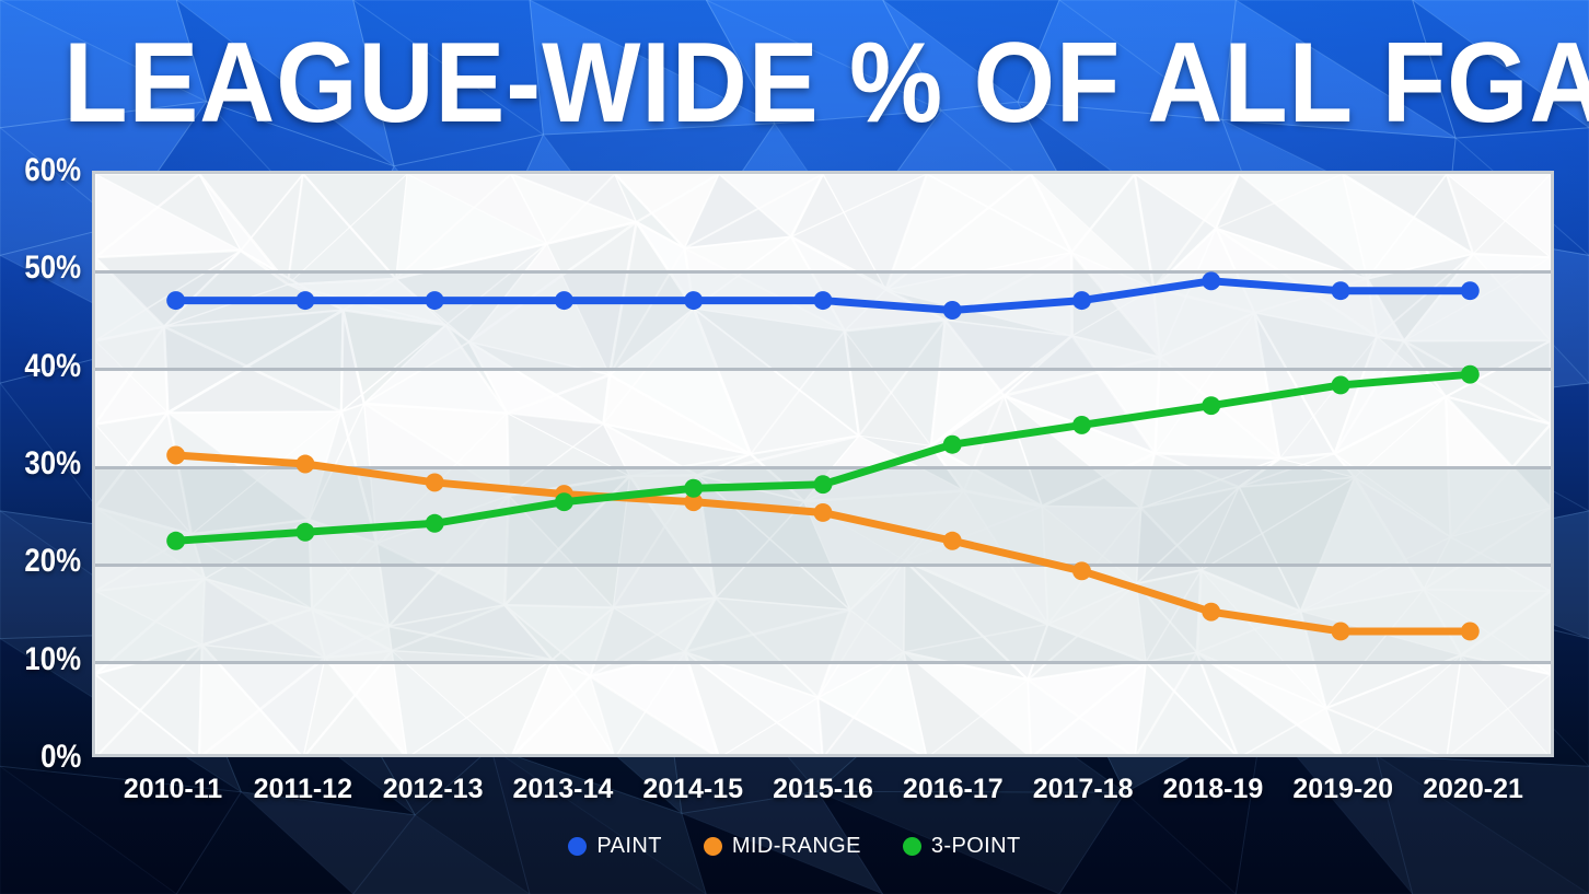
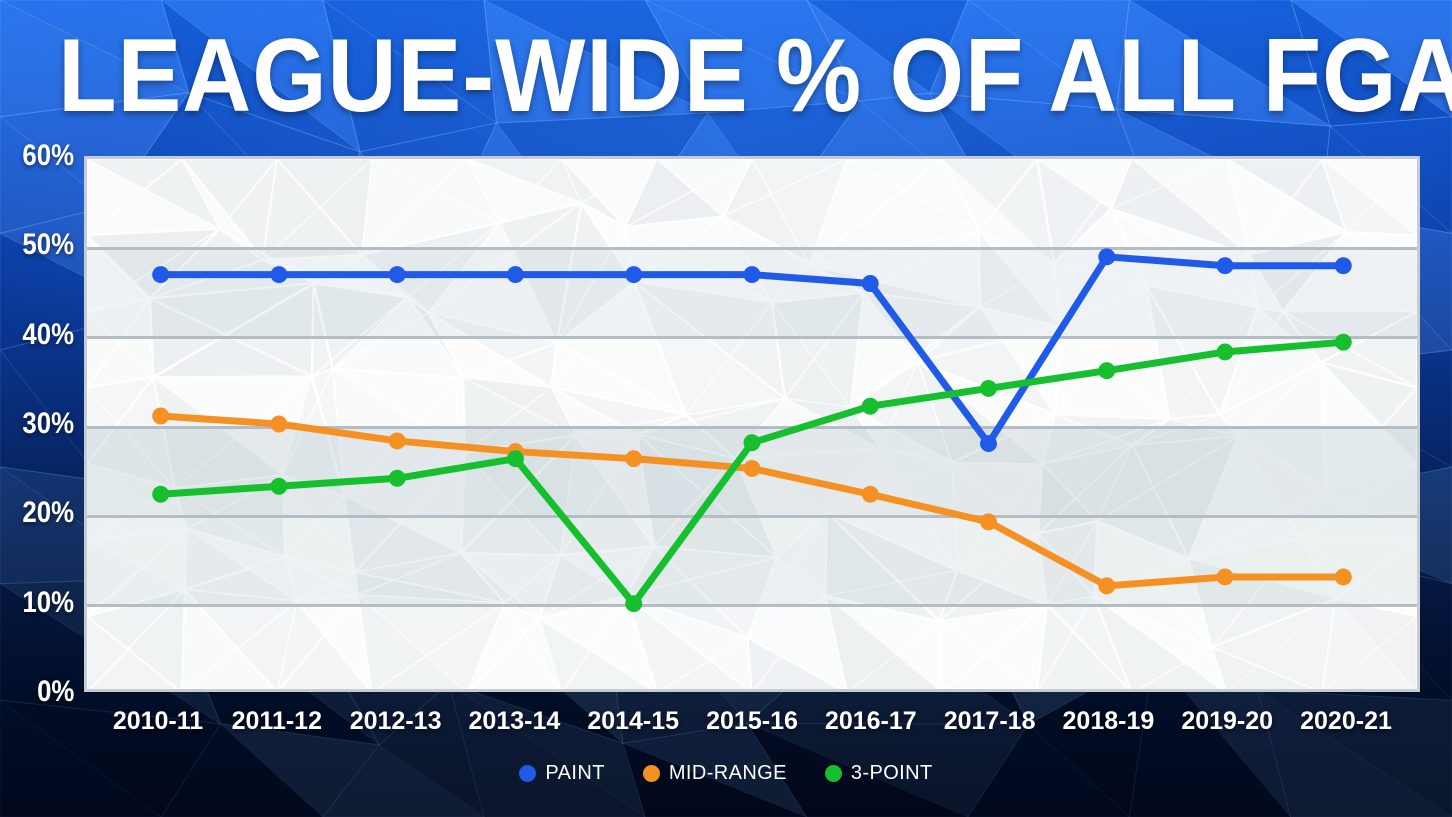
3-POINT/2014-15: 28% -> 10%
PAINT/2017-18: 47% -> 28%
MID-RANGE/2018-19: 15% -> 12%
